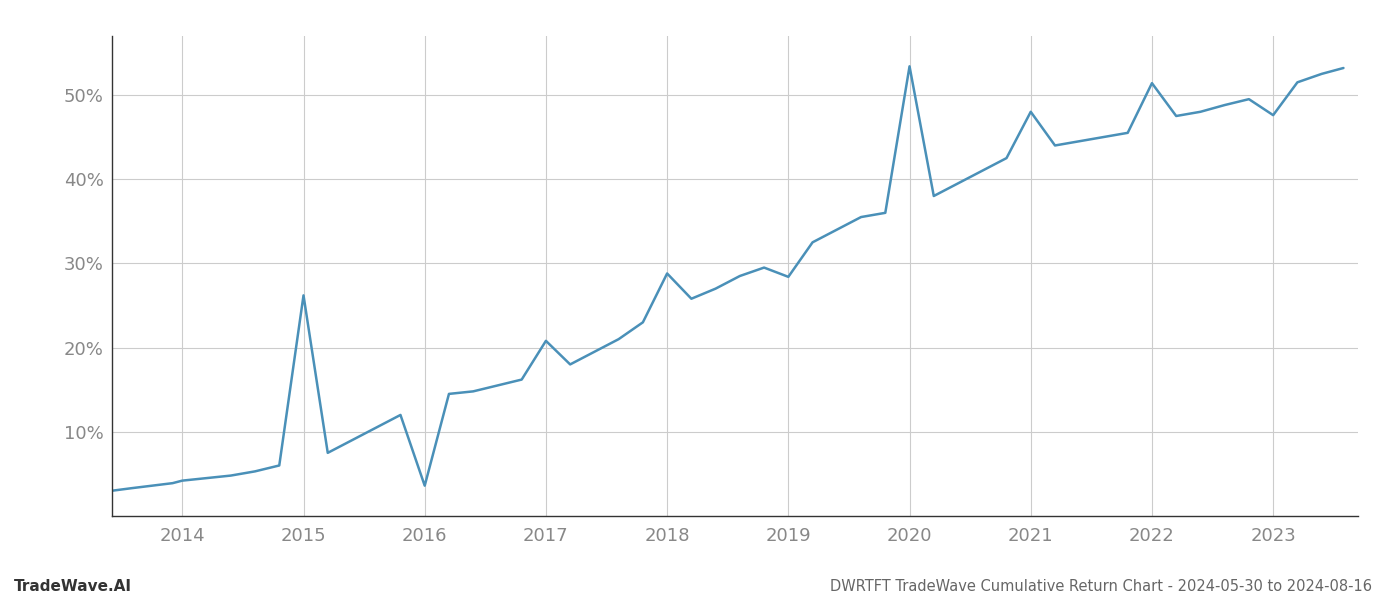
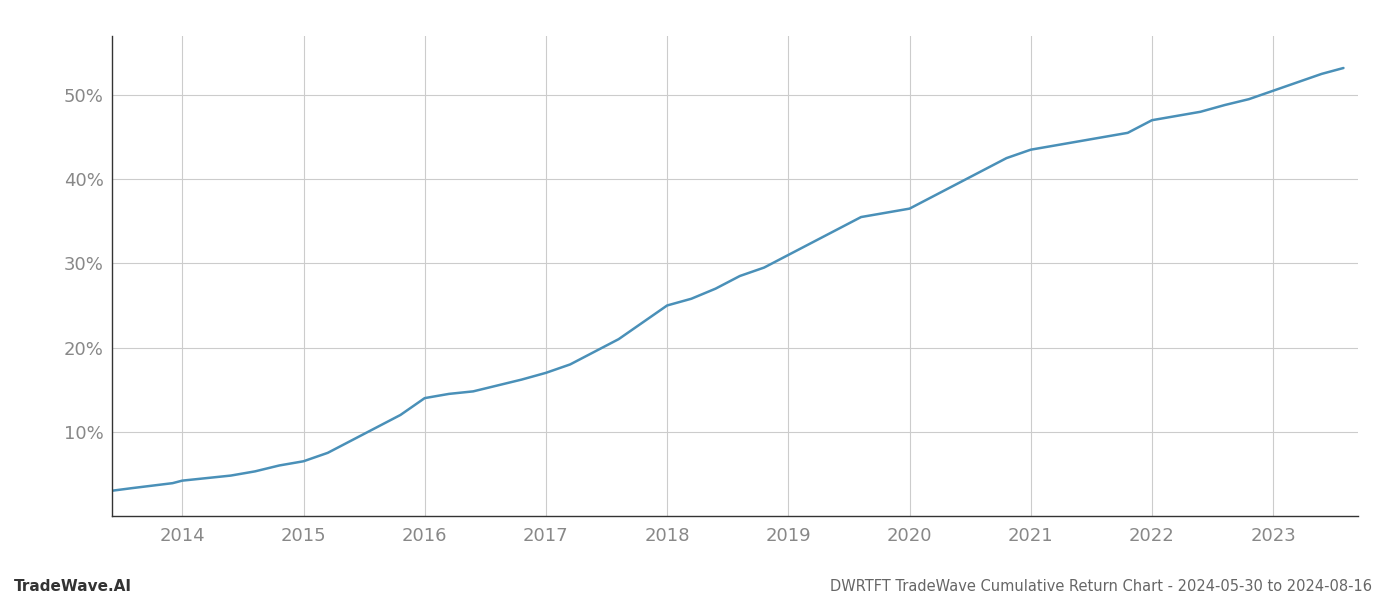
2015: 26.2% -> 6.5%
2016: 3.6% -> 14.0%
2017: 20.8% -> 17.0%
2018: 28.8% -> 25.0%
2019: 28.4% -> 31.0%
2020: 53.4% -> 36.5%
2021: 48.0% -> 43.5%
2022: 51.4% -> 47.0%
2023: 47.6% -> 50.5%
